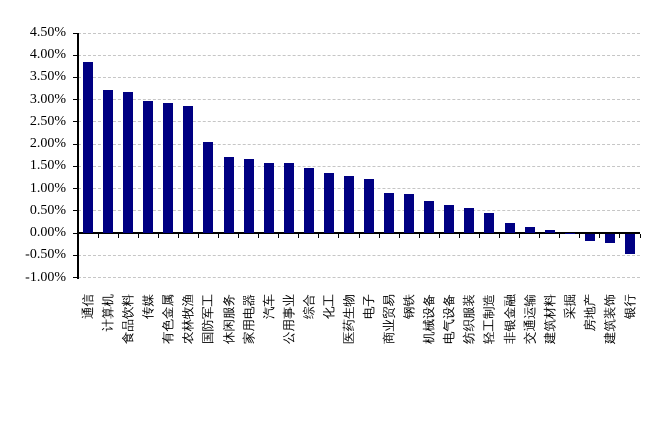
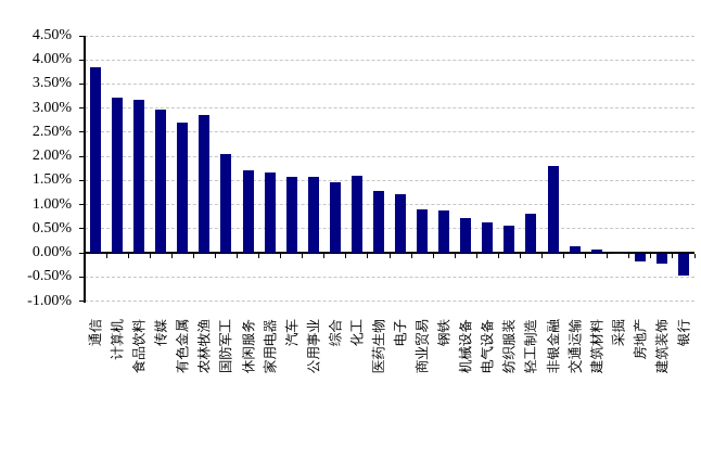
有色金属: 2.9% -> 2.7%
化工: 1.3% -> 1.6%
轻工制造: 0.4% -> 0.8%
非银金融: 0.2% -> 1.8%
